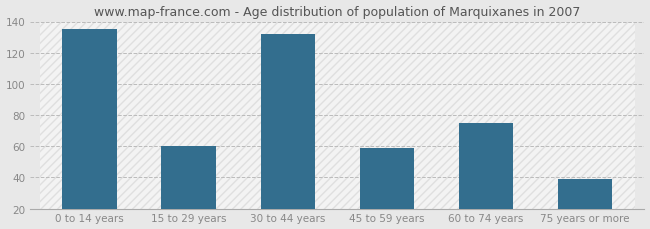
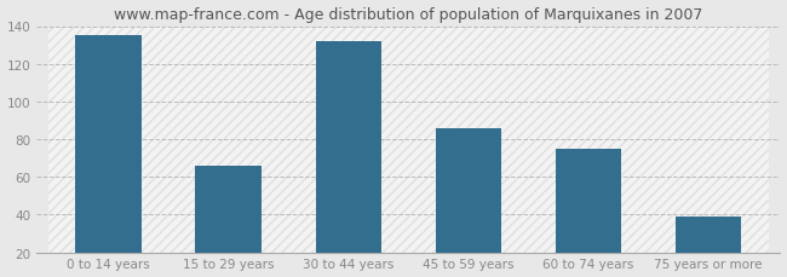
15 to 29 years: 60 -> 66
45 to 59 years: 59 -> 86
